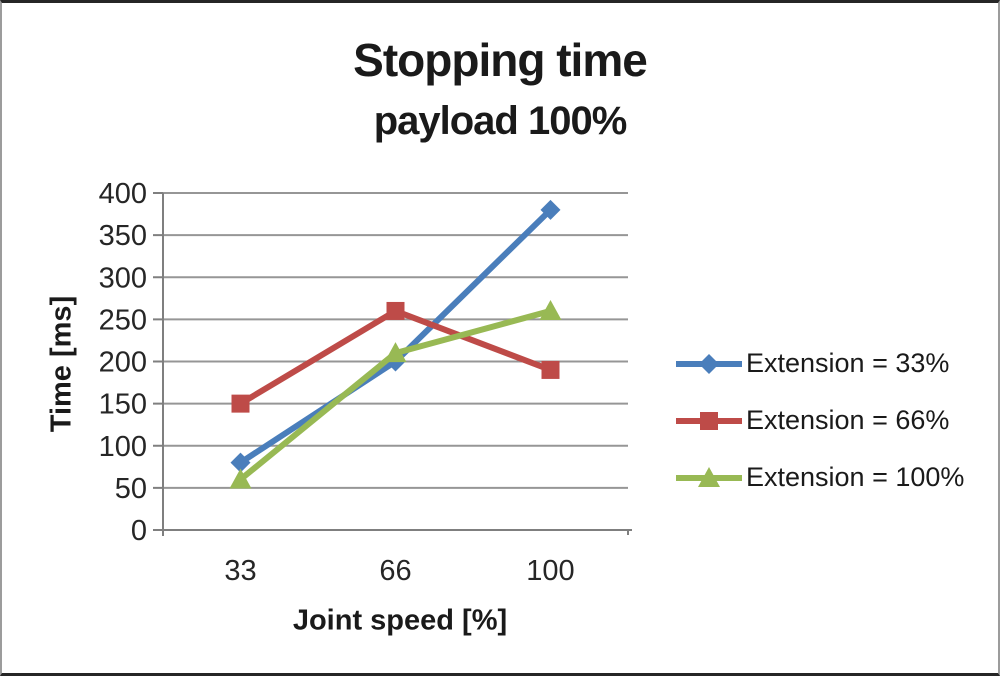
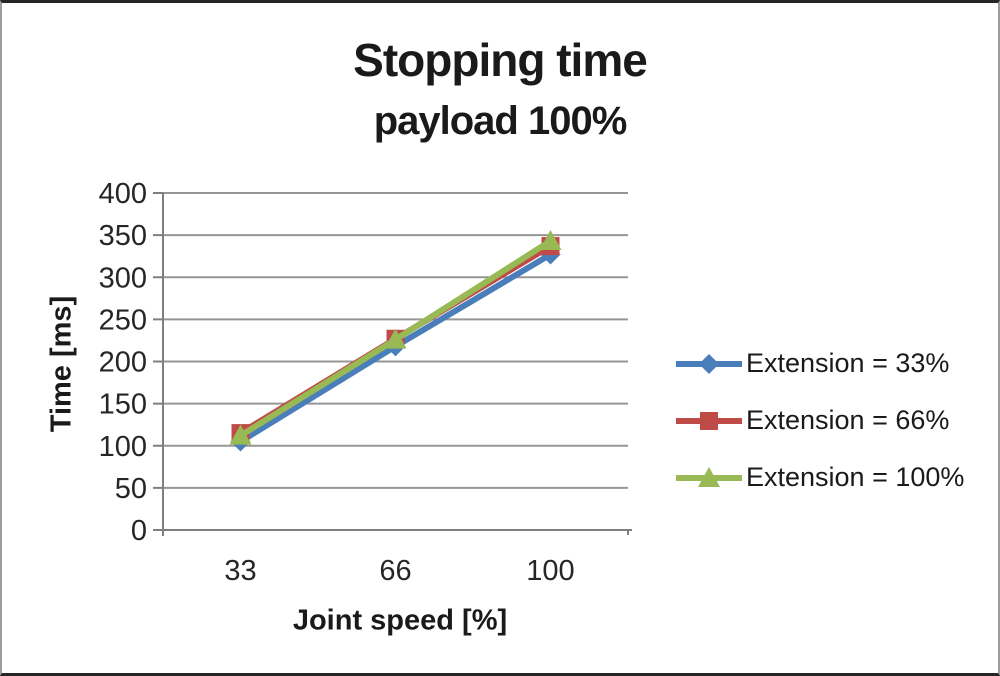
Extension = 33%/33: 80 -> 100
Extension = 66%/33: 150 -> 120
Extension = 100%/33: 60 -> 110
Extension = 33%/66: 200 -> 220
Extension = 66%/66: 260 -> 230
Extension = 100%/66: 210 -> 230
Extension = 33%/100: 380 -> 330
Extension = 66%/100: 190 -> 340
Extension = 100%/100: 260 -> 340
